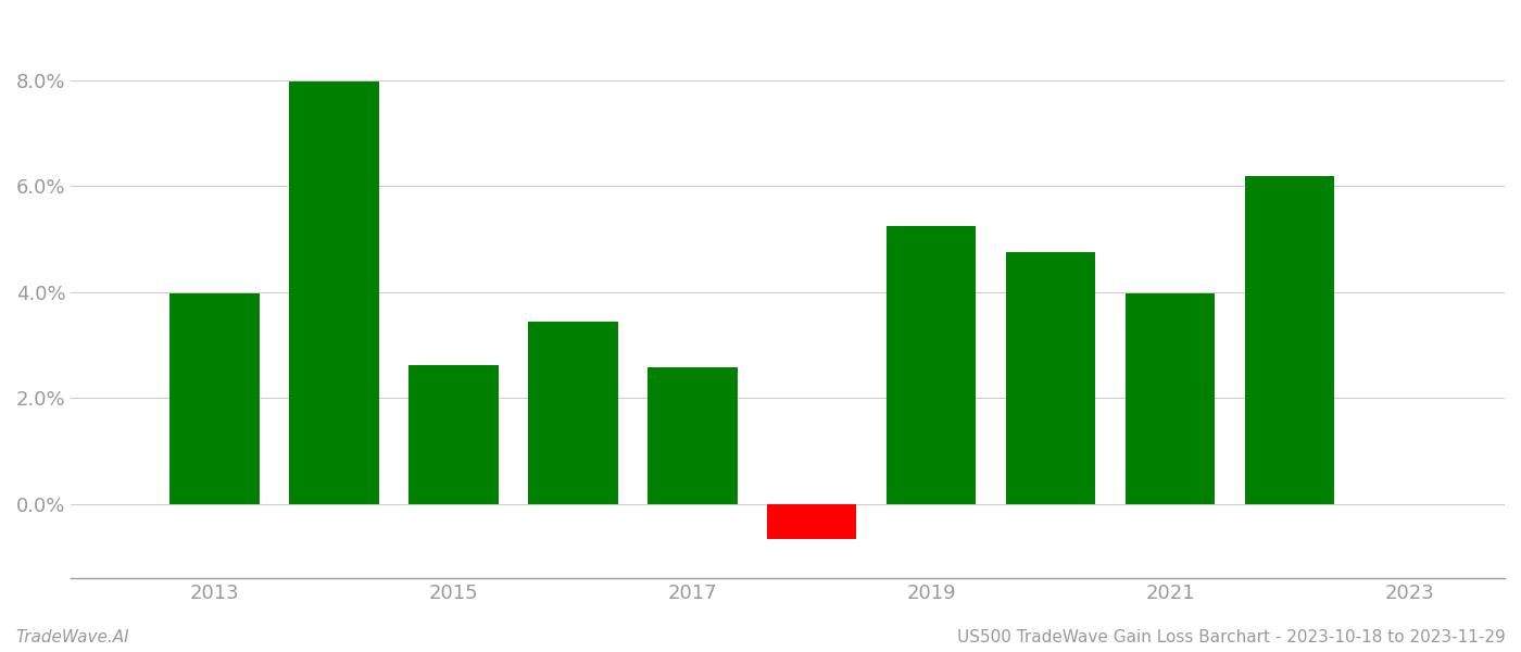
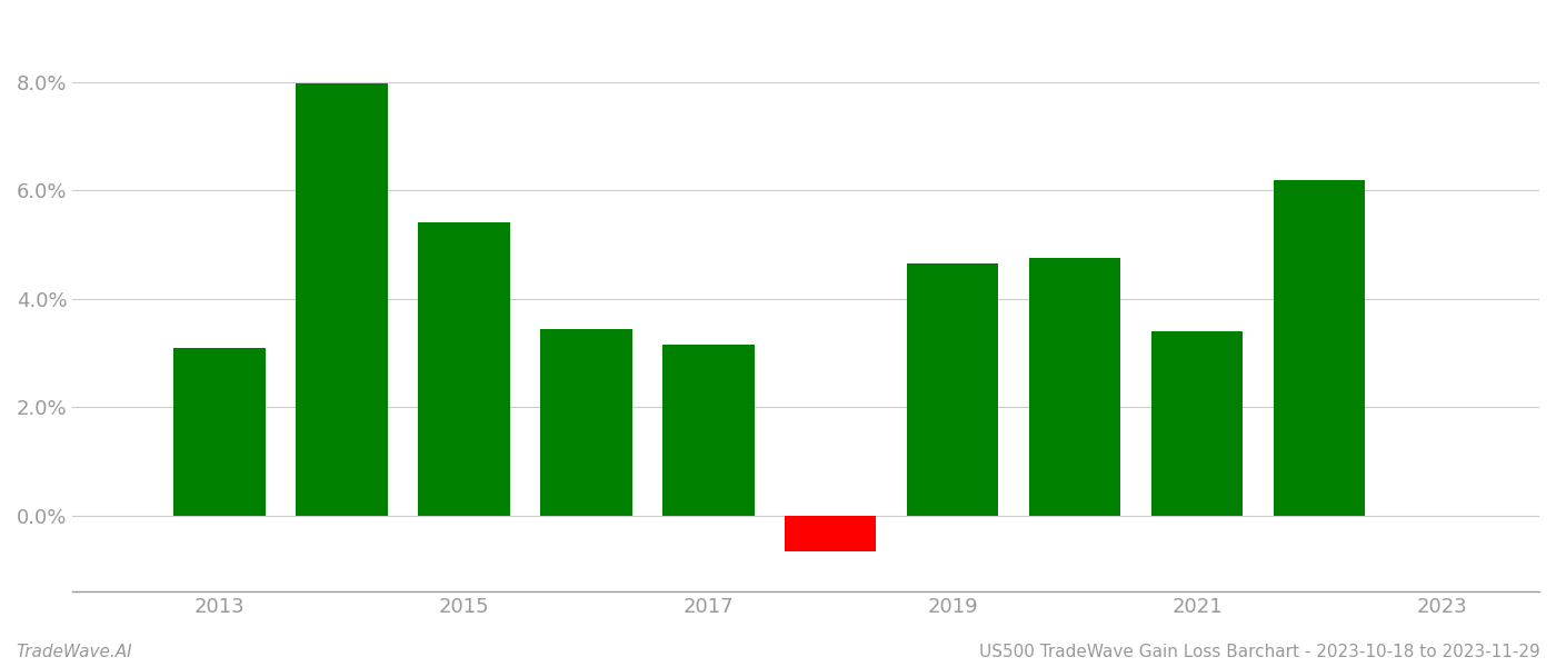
2013: 3.97% -> 3.10%
2015: 2.62% -> 5.40%
2017: 2.58% -> 3.15%
2019: 5.25% -> 4.65%
2021: 3.97% -> 3.40%
